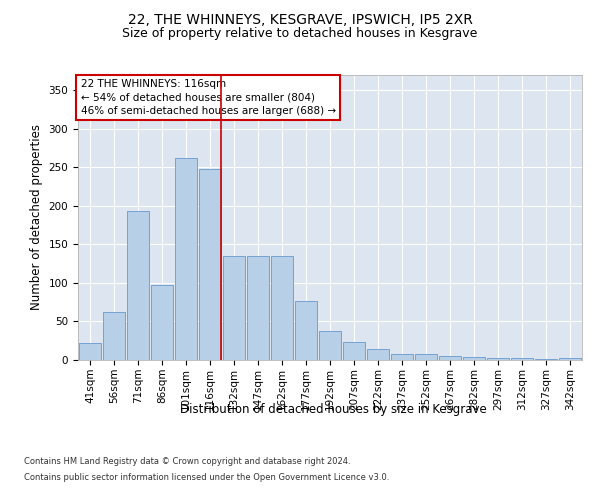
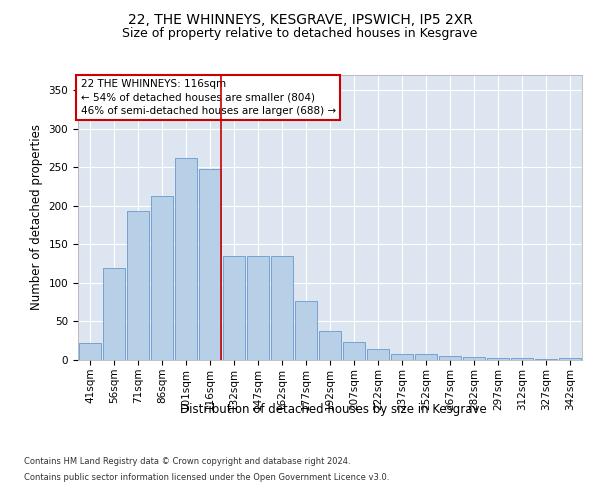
56sqm: 62 -> 120
86sqm: 98 -> 213
